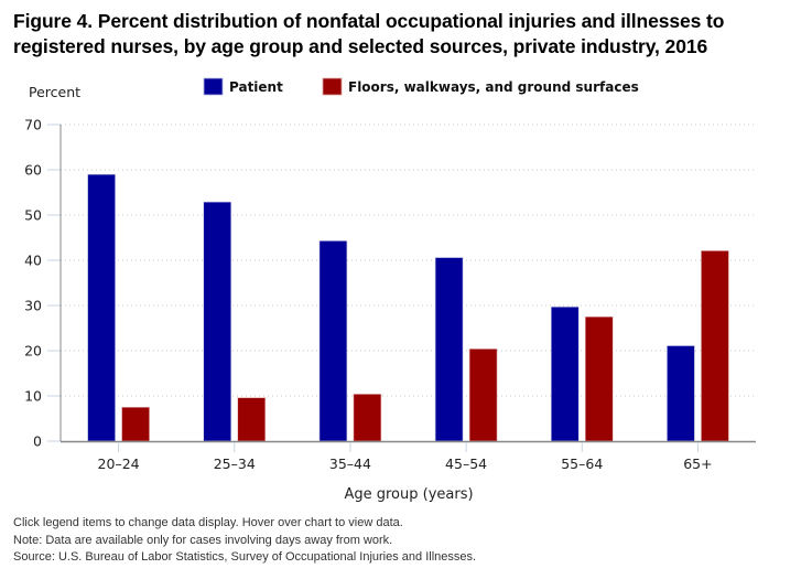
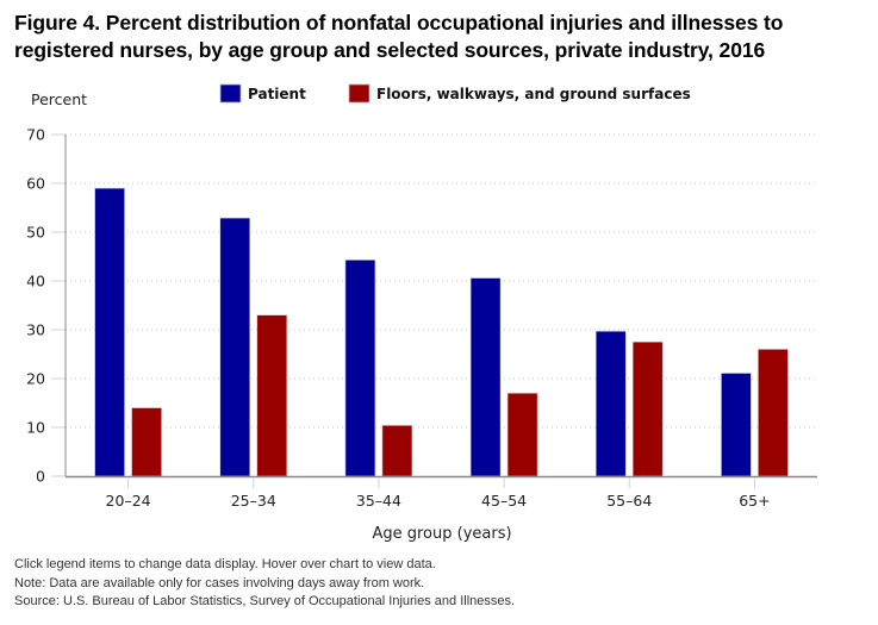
Floors, walkways, and ground surfaces/20–24: 8 -> 14
Floors, walkways, and ground surfaces/25–34: 10 -> 33
Floors, walkways, and ground surfaces/45–54: 20 -> 17
Floors, walkways, and ground surfaces/65+: 42 -> 26
